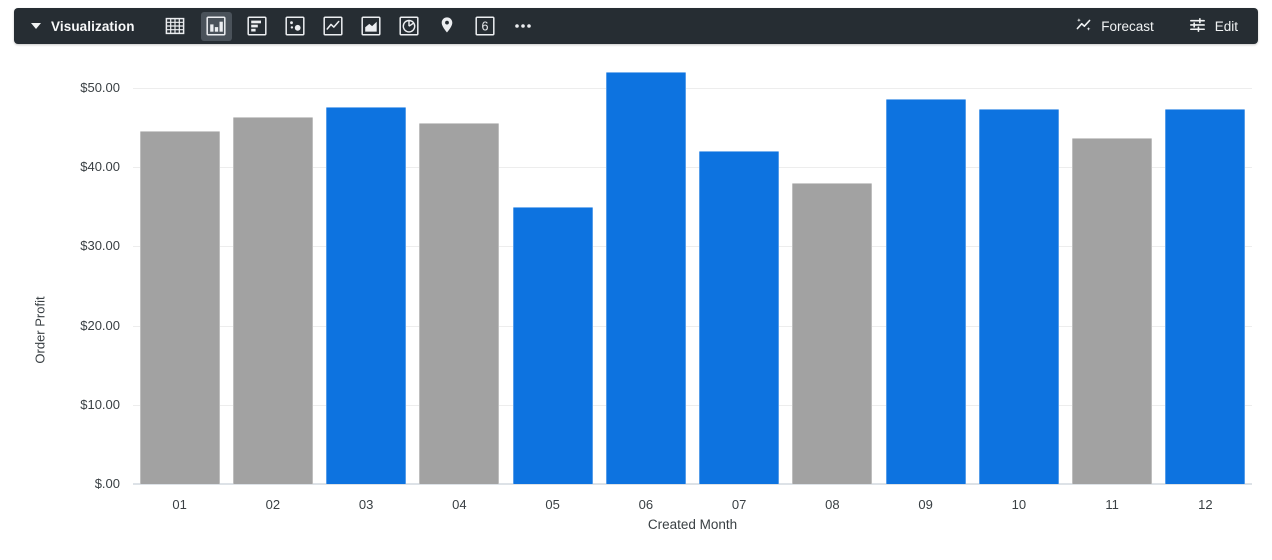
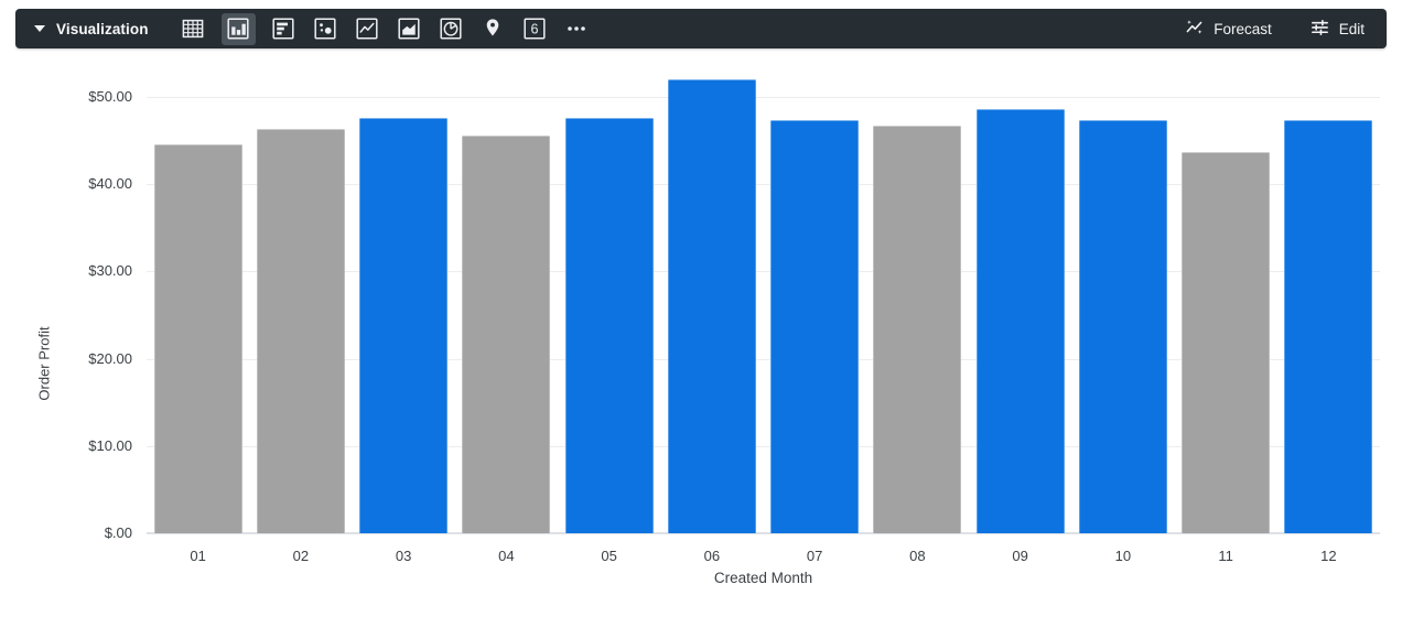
05: $35 -> $48
07: $42 -> $47
08: $38 -> $47
